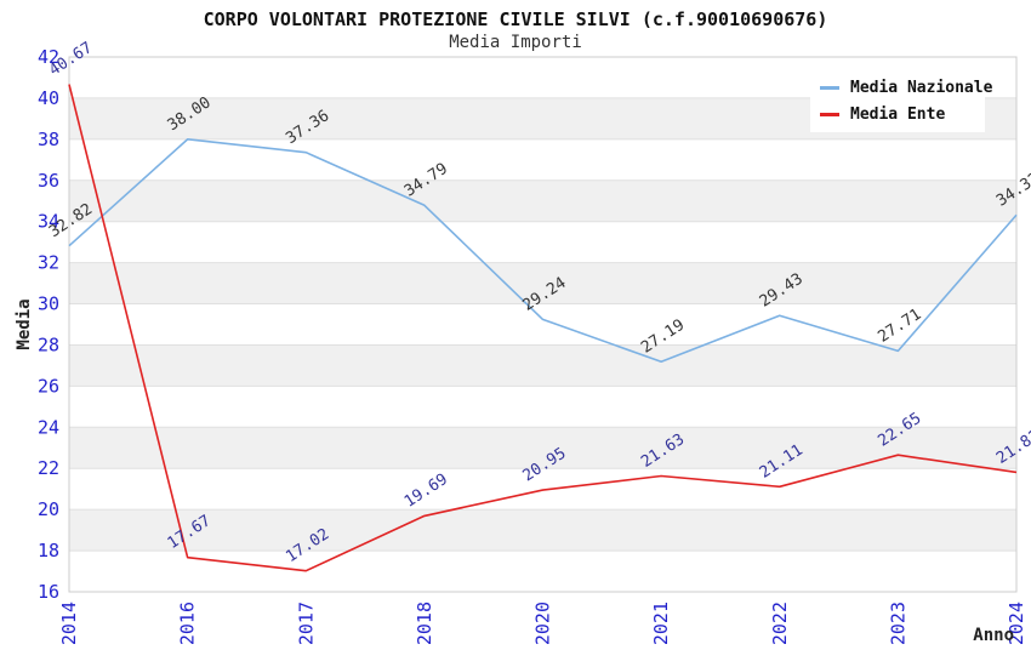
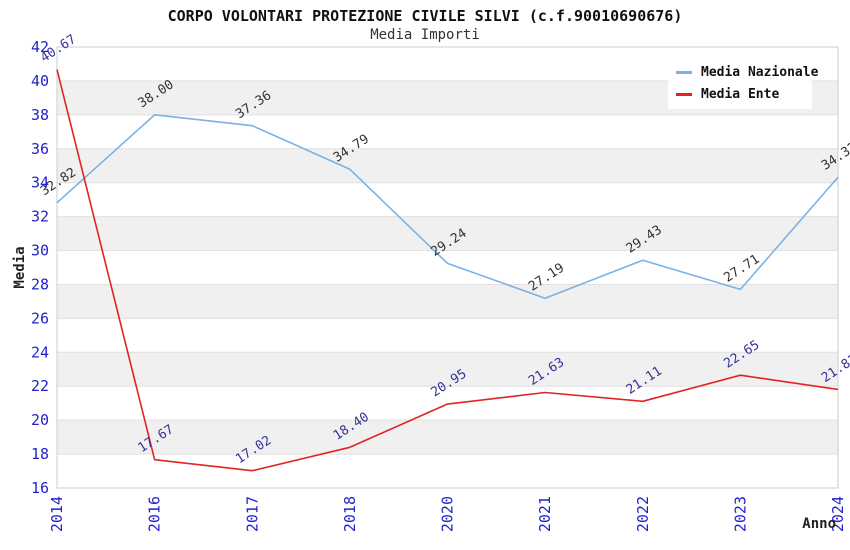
Media Ente/2018: 19.69 -> 18.40
